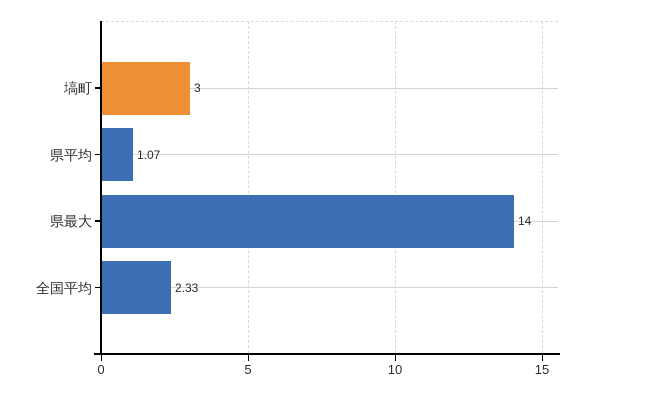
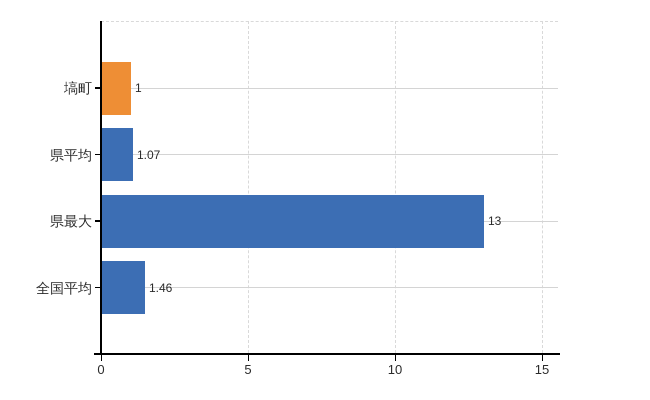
塙町: 3 -> 1
県最大: 14 -> 13
全国平均: 2.33 -> 1.46
